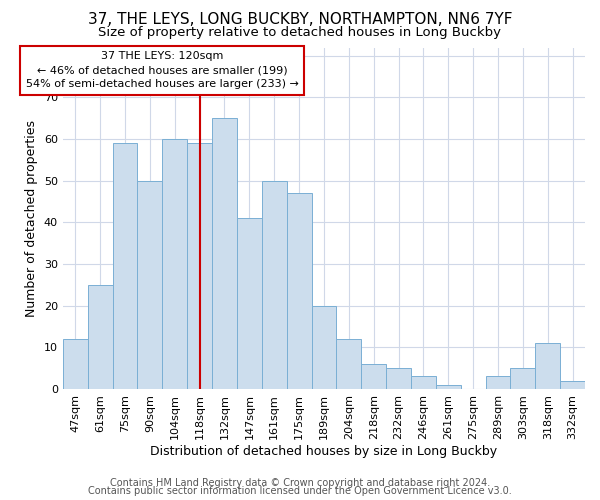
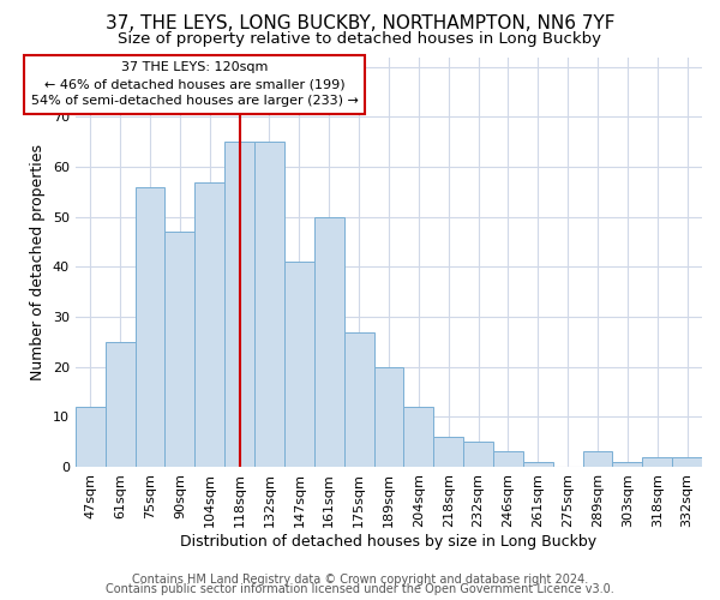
75sqm: 59 -> 56
90sqm: 50 -> 47
104sqm: 60 -> 57
118sqm: 59 -> 65
175sqm: 47 -> 27
303sqm: 5 -> 1
318sqm: 11 -> 2
